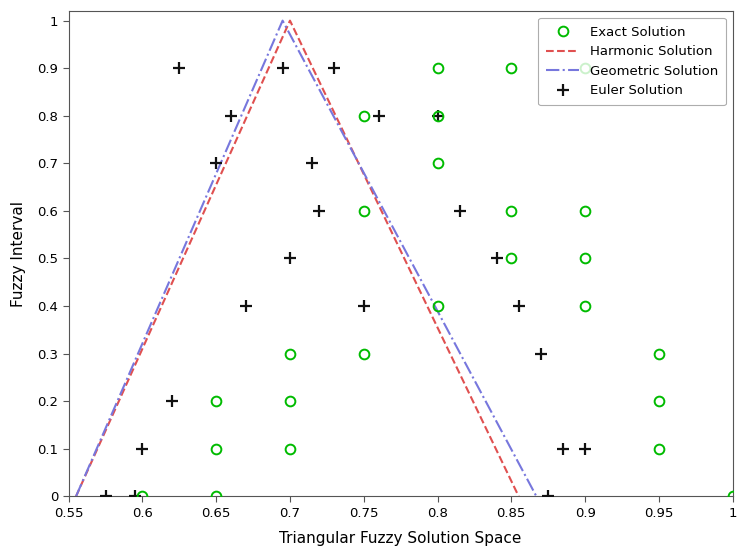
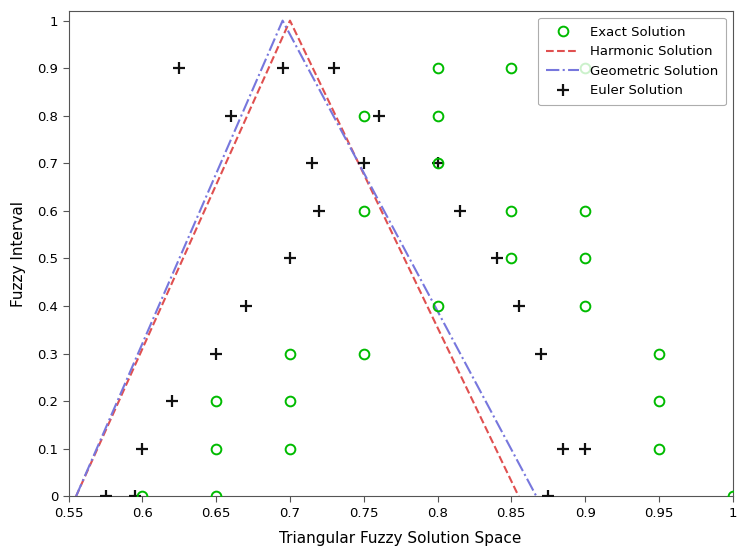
Euler Solution/0.65: 0.7 -> 0.3
Euler Solution/0.75: 0.4 -> 0.7
Euler Solution/0.8: 0.8 -> 0.7
